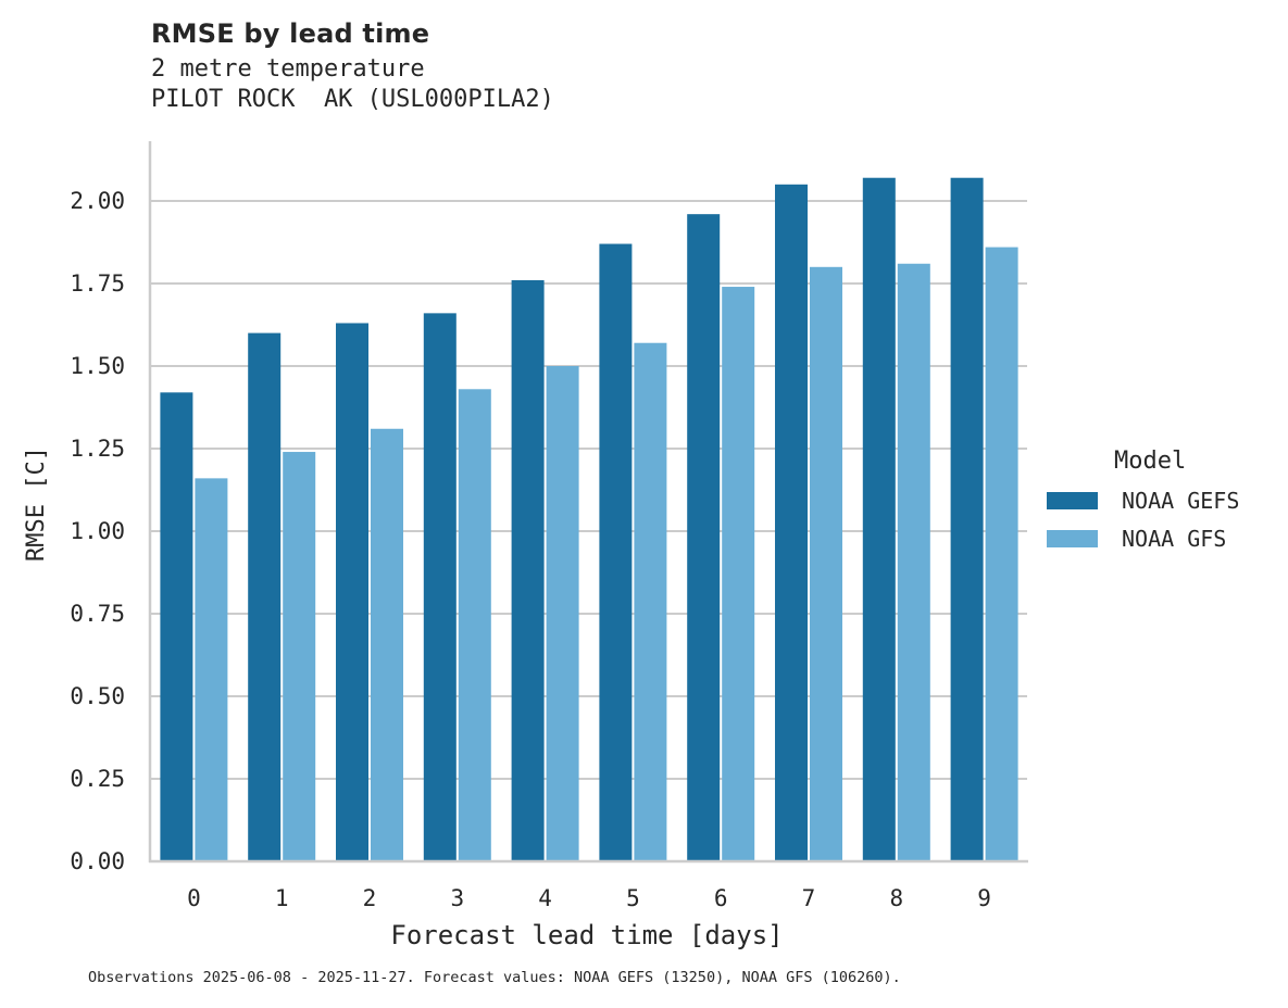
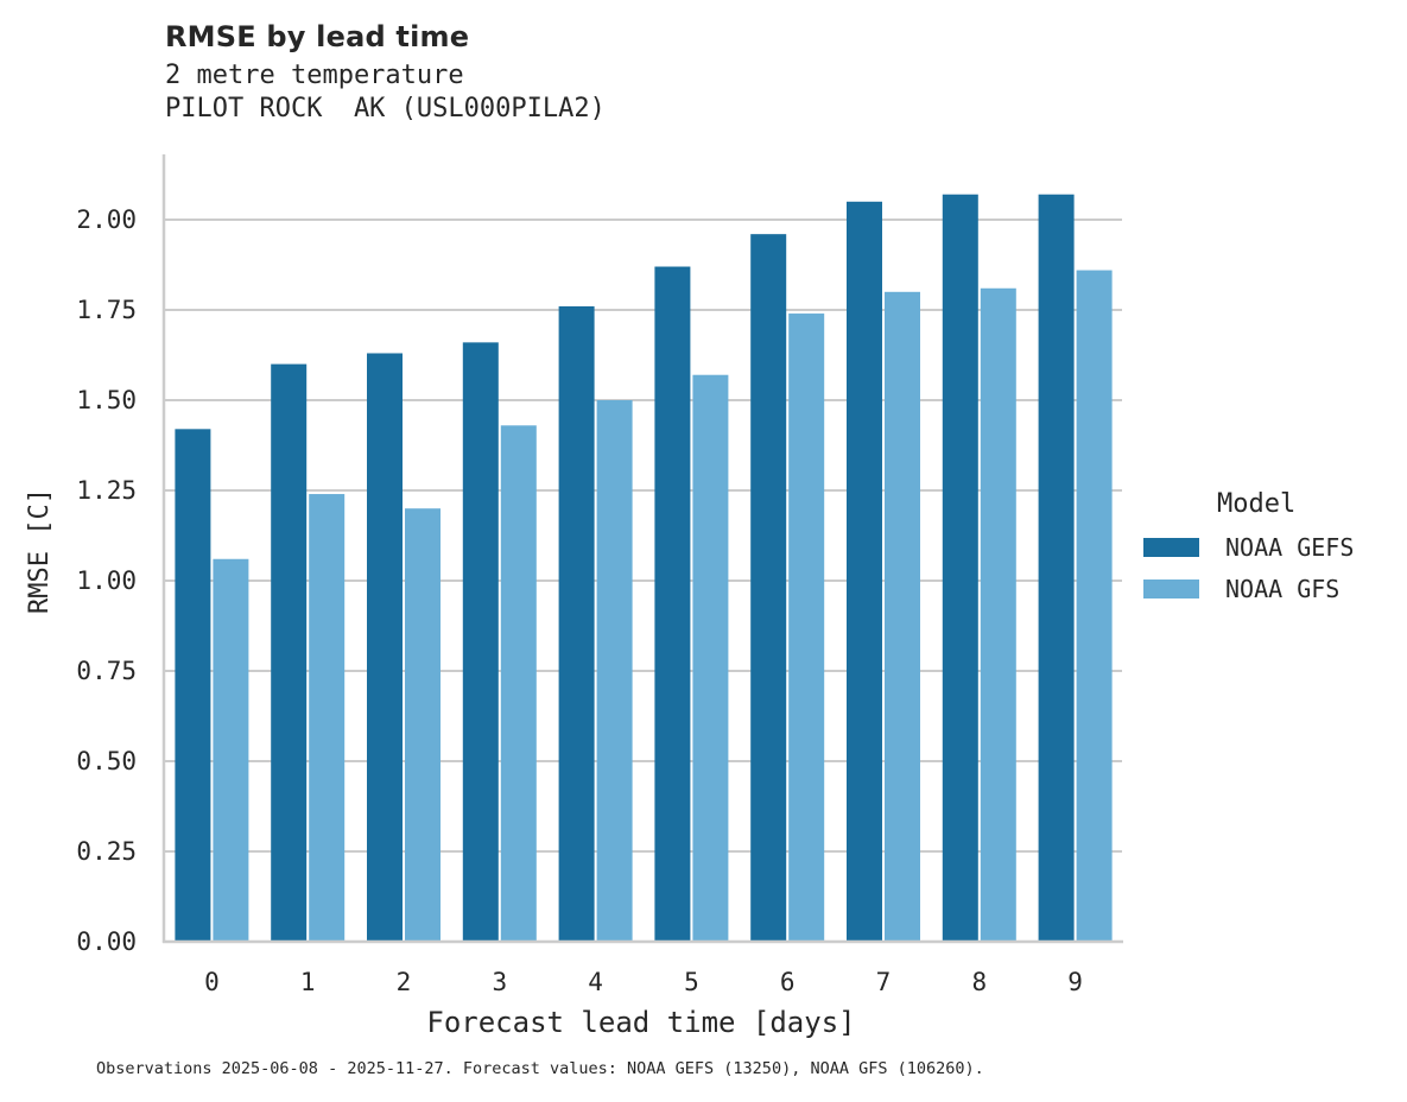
NOAA GFS/0: 1.16 -> 1.06
NOAA GFS/2: 1.31 -> 1.20
